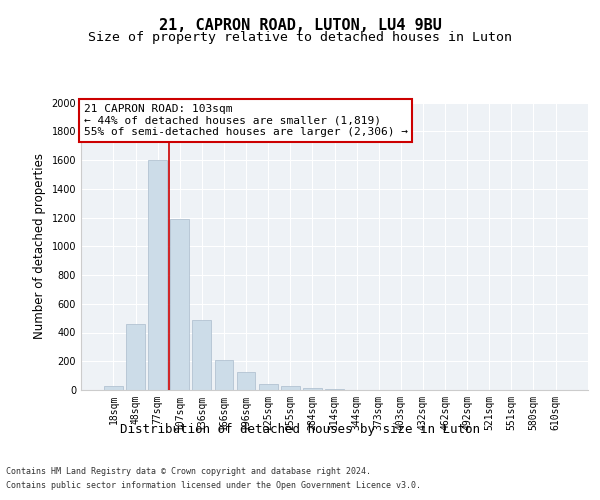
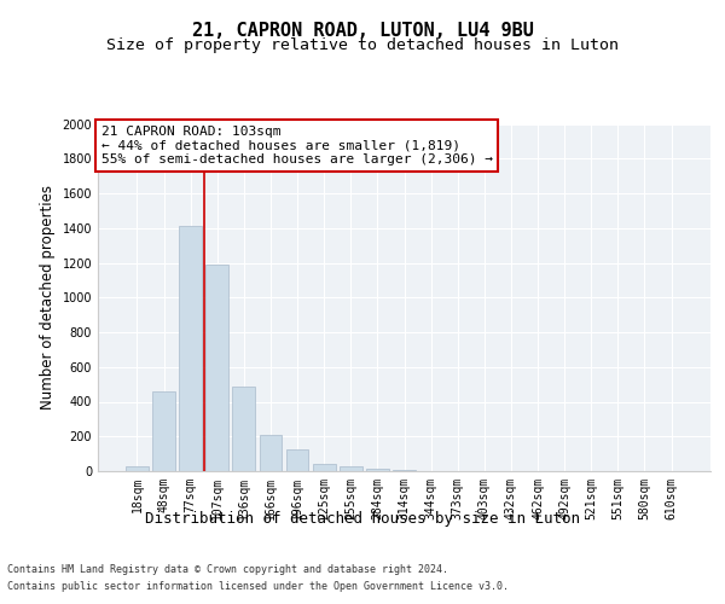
77sqm: 1600 -> 1410
